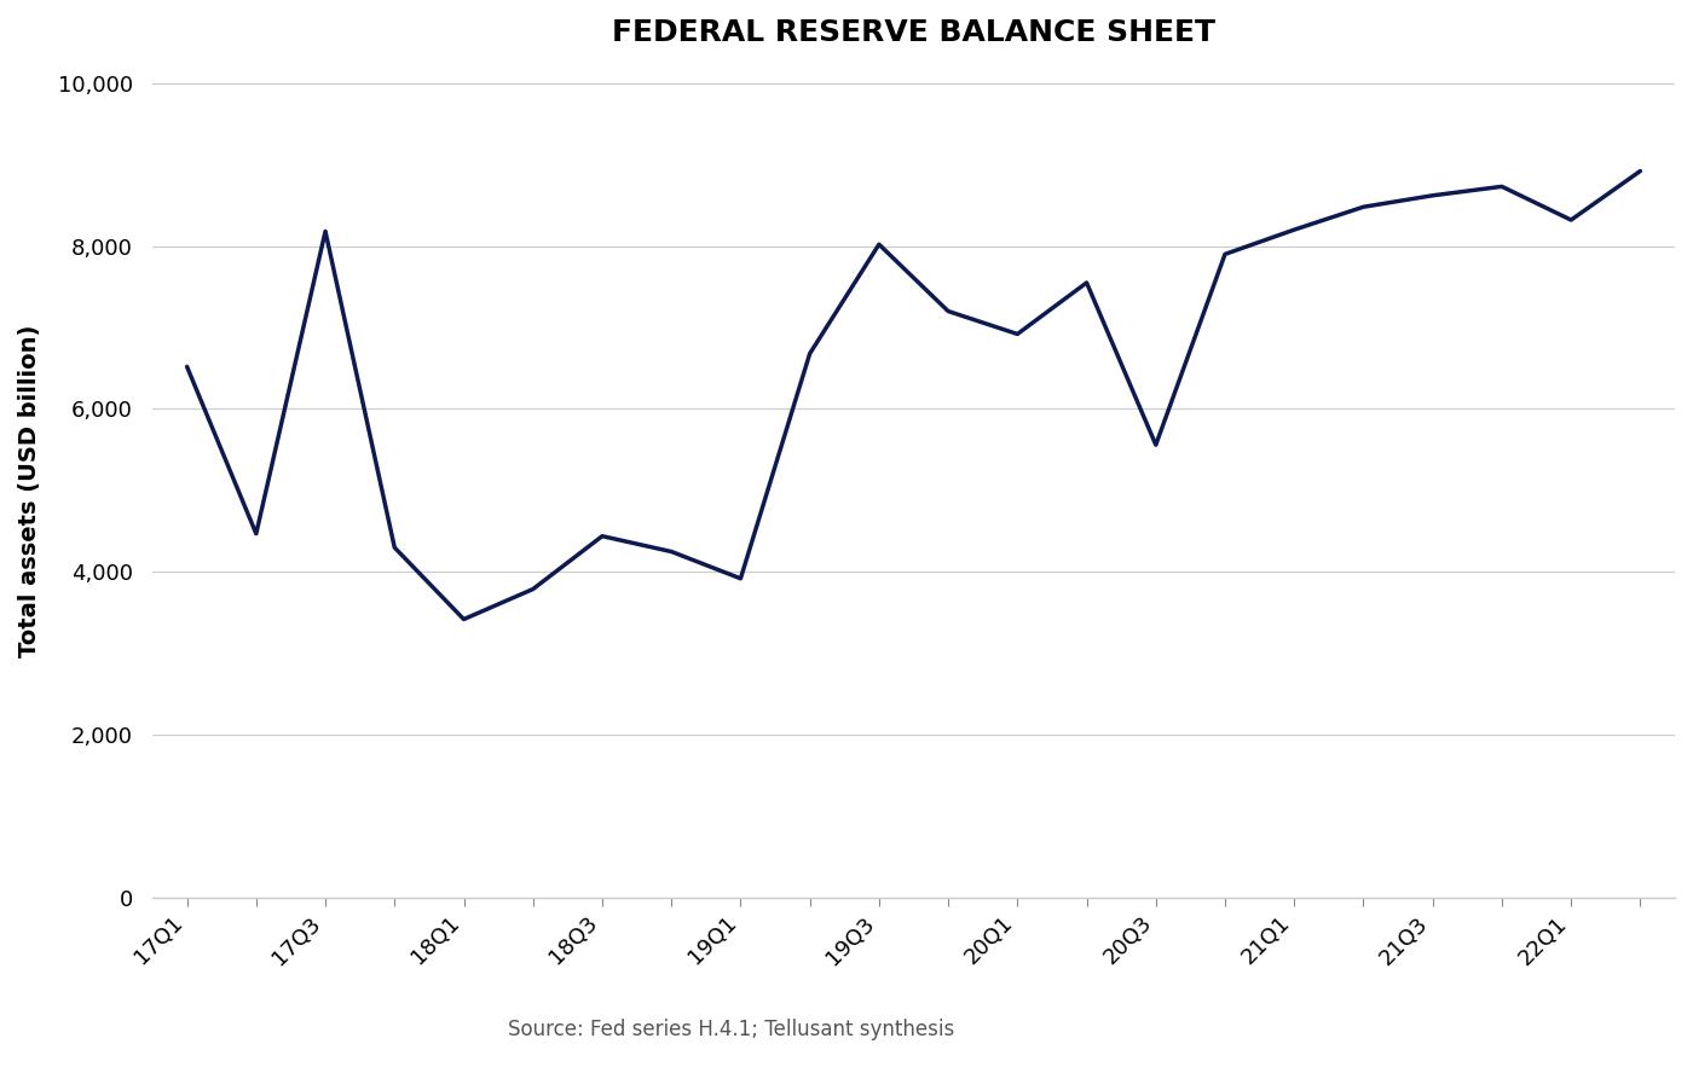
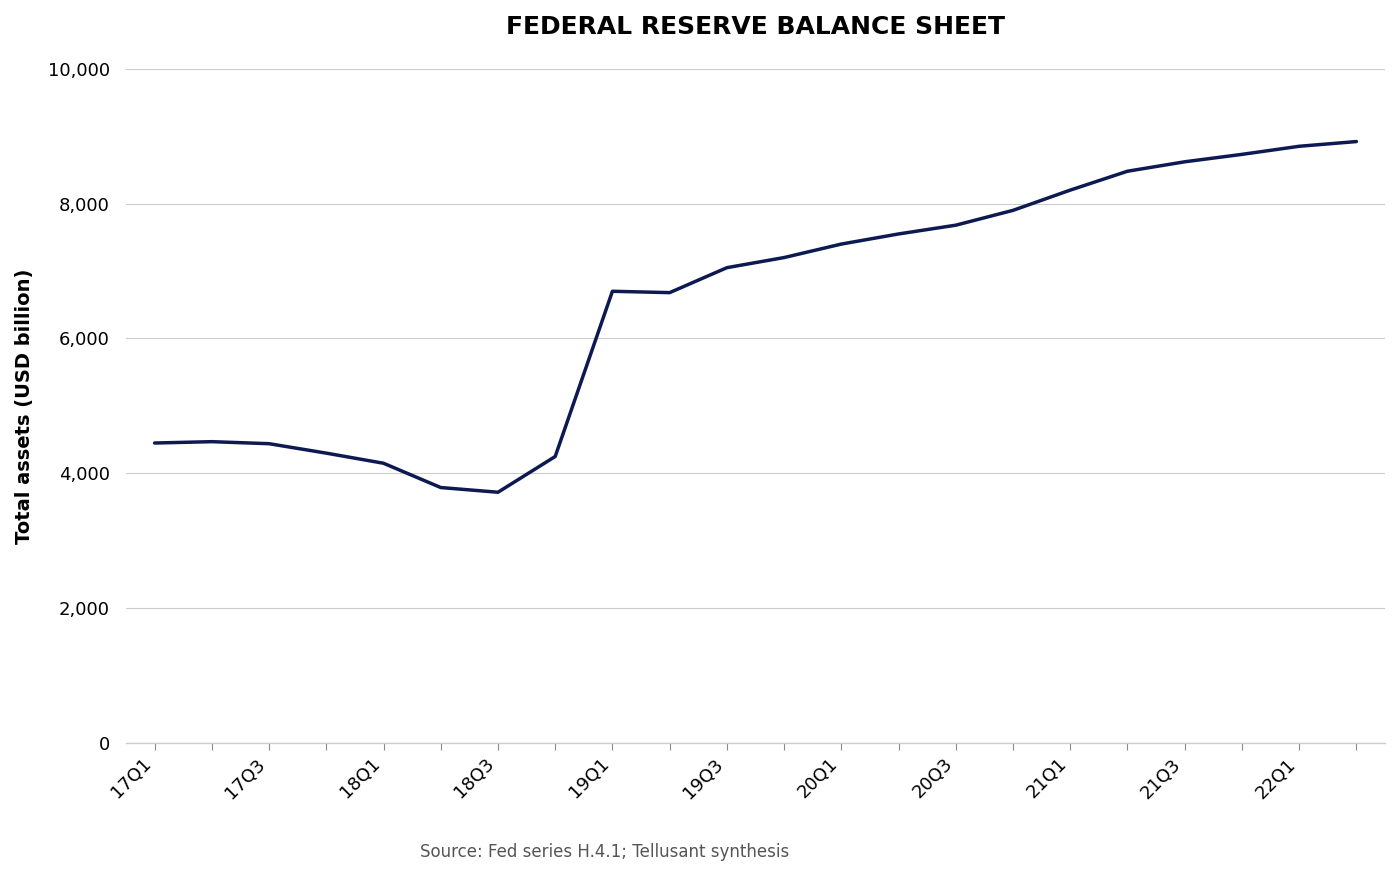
17Q1: 6,520 -> 4,450
17Q3: 8,180 -> 4,440
18Q1: 3,420 -> 4,150
18Q3: 4,440 -> 3,720
19Q1: 3,920 -> 6,700
19Q3: 8,020 -> 7,050
20Q1: 6,920 -> 7,400
20Q3: 5,560 -> 7,680
22Q1: 8,320 -> 8,850
